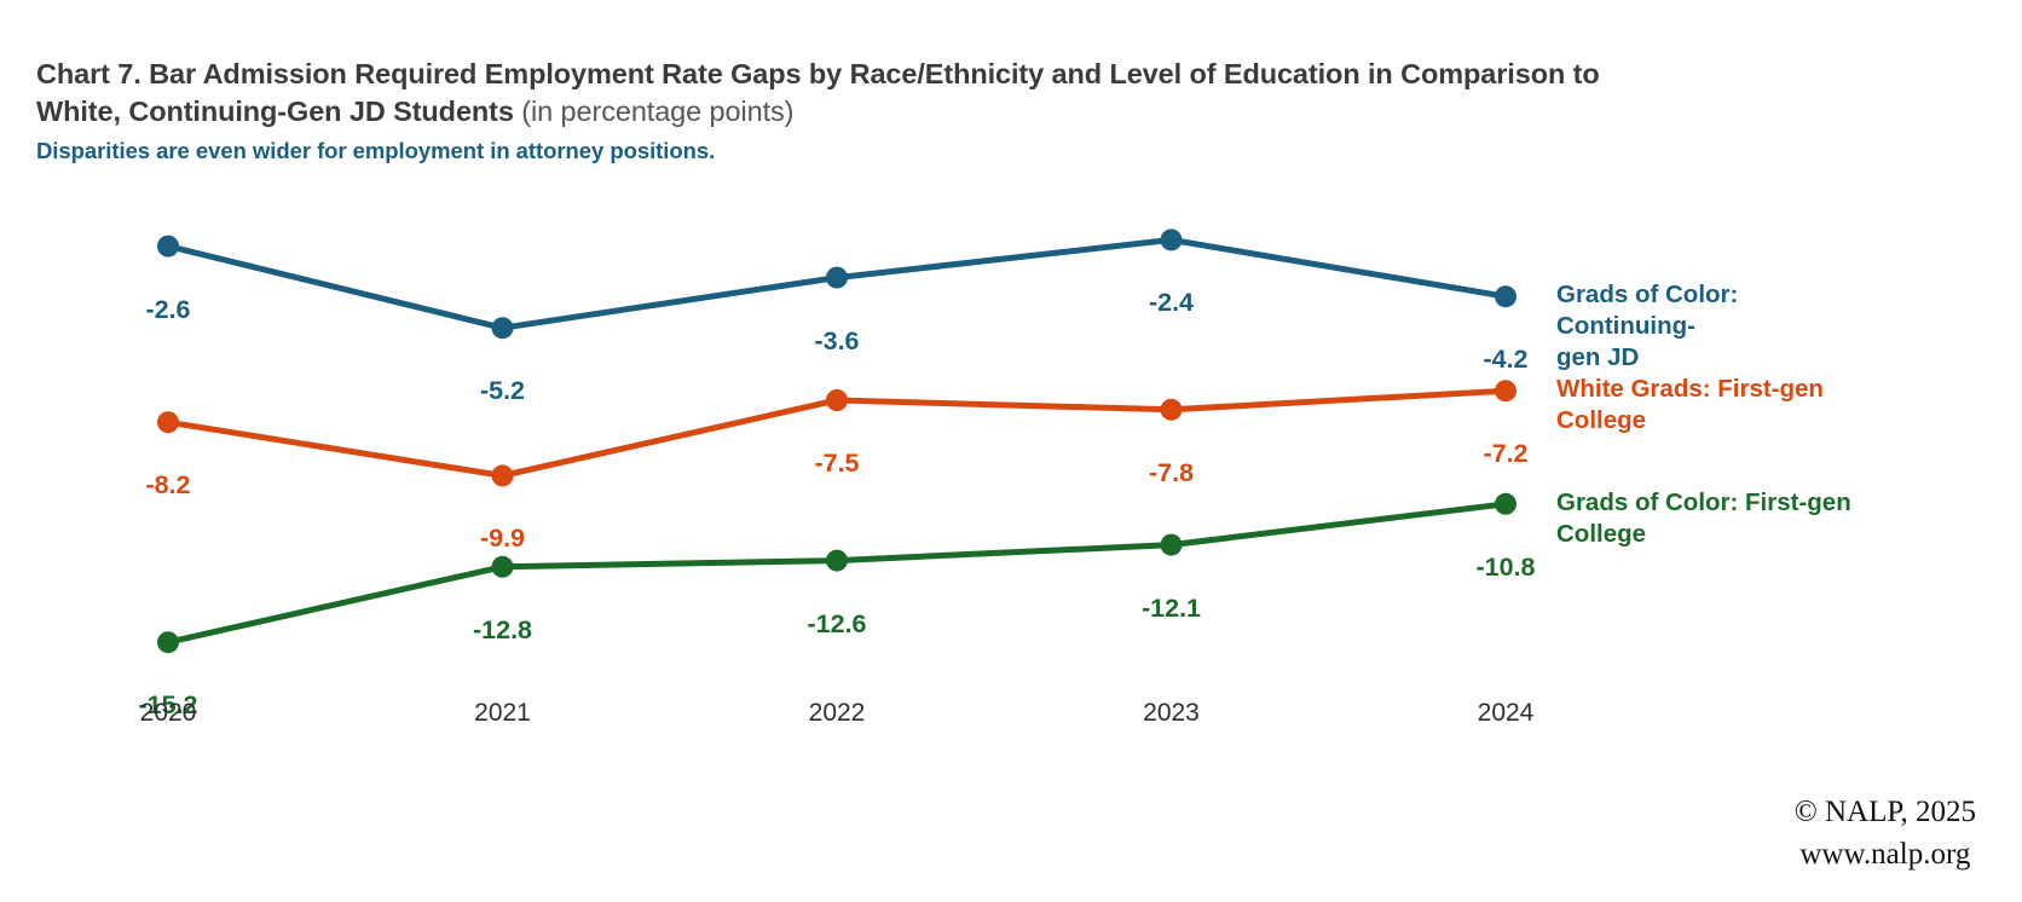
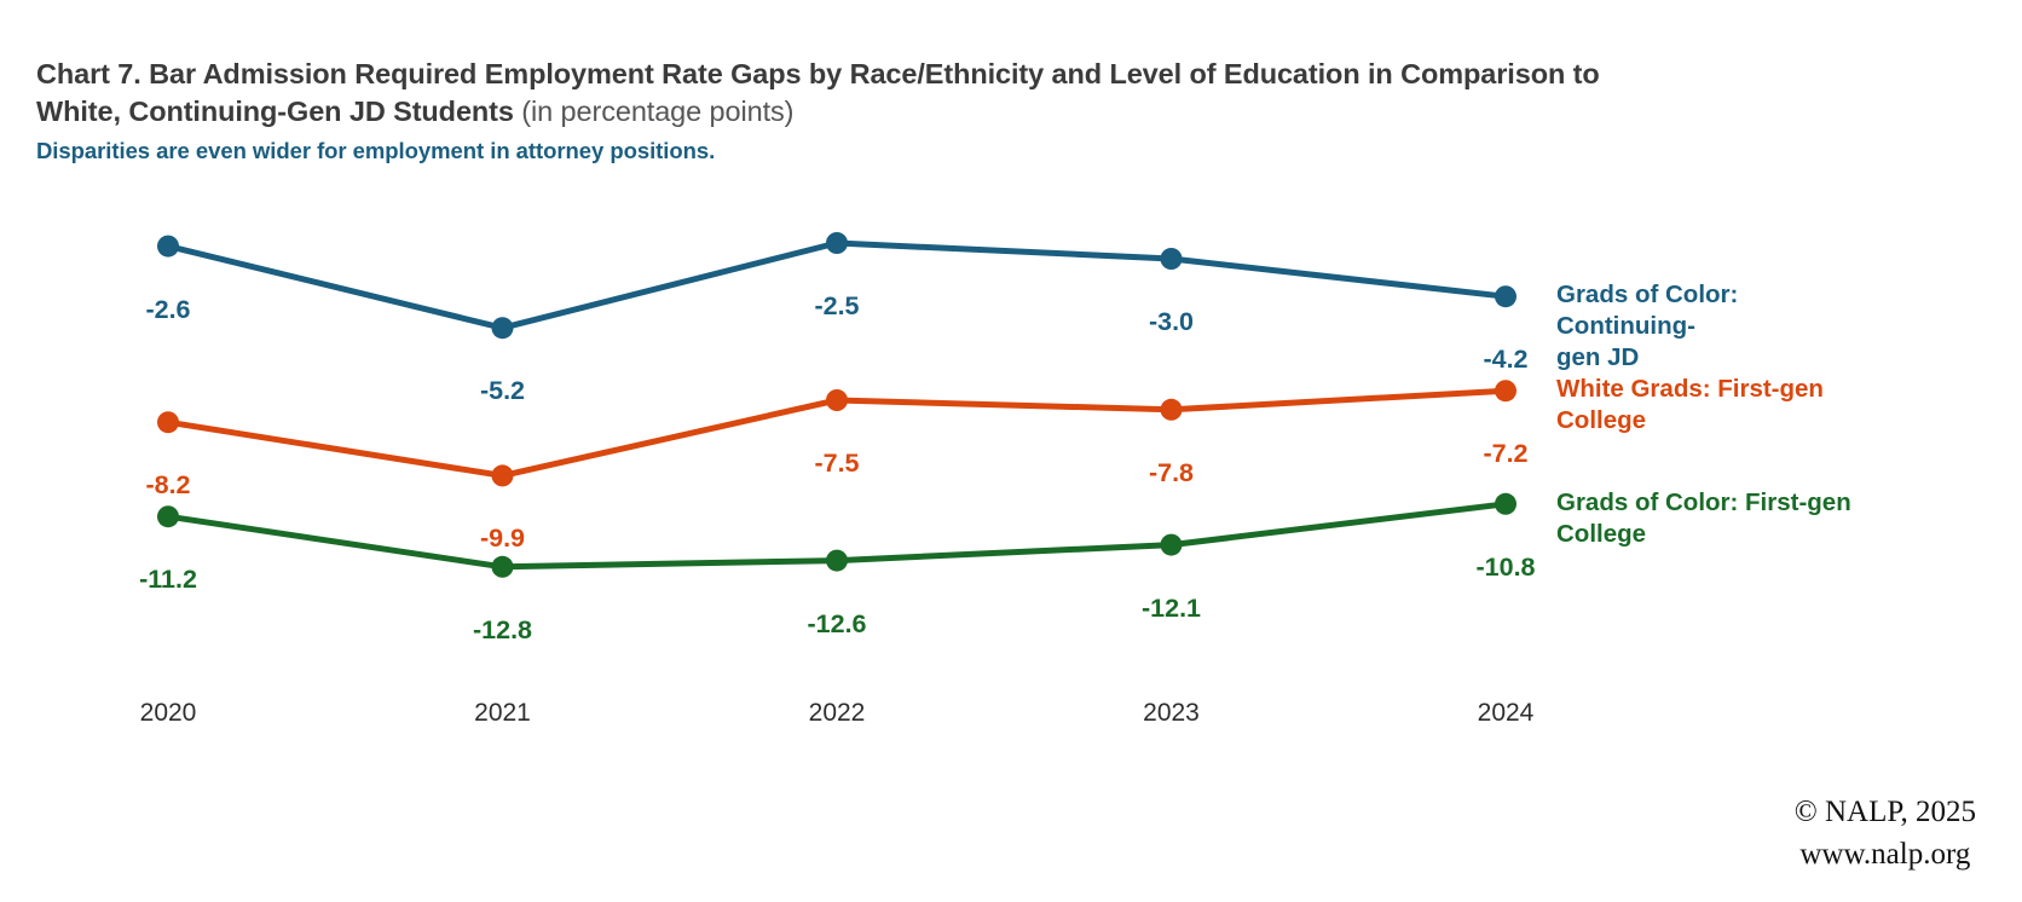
Grads of Color: First-gen College/2020: -15.2 -> -11.2
Grads of Color: Continuing-gen JD/2022: -3.6 -> -2.5
Grads of Color: Continuing-gen JD/2023: -2.4 -> -3.0
